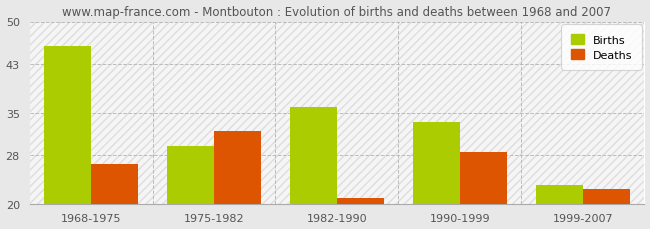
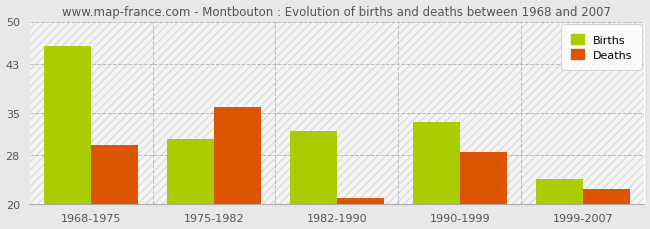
Deaths/1968-1975: 26.5 -> 29.6
Births/1975-1982: 29.5 -> 30.6
Deaths/1975-1982: 32.0 -> 36.0
Births/1982-1990: 36.0 -> 32.0
Births/1999-2007: 23.0 -> 24.0
